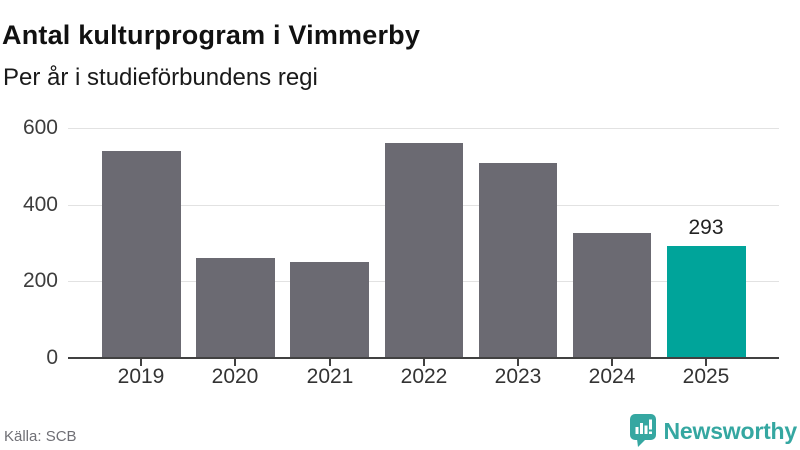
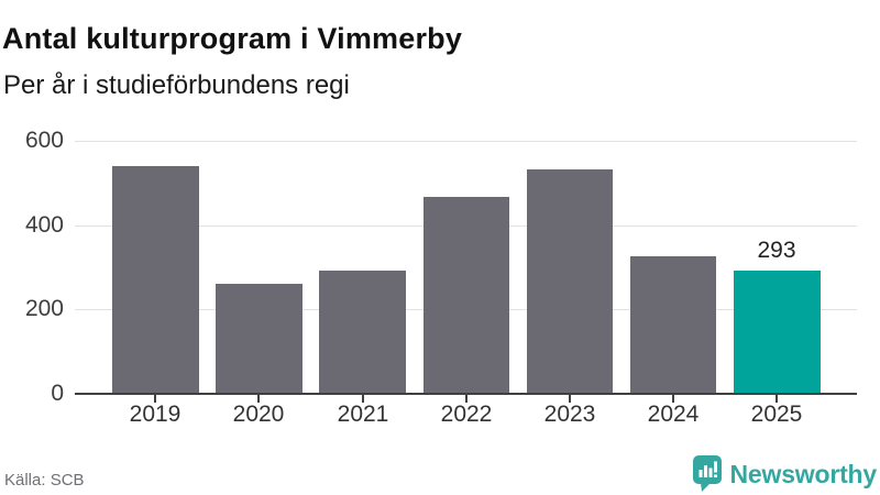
2021: 250 -> 290
2022: 560 -> 470
2023: 510 -> 530
